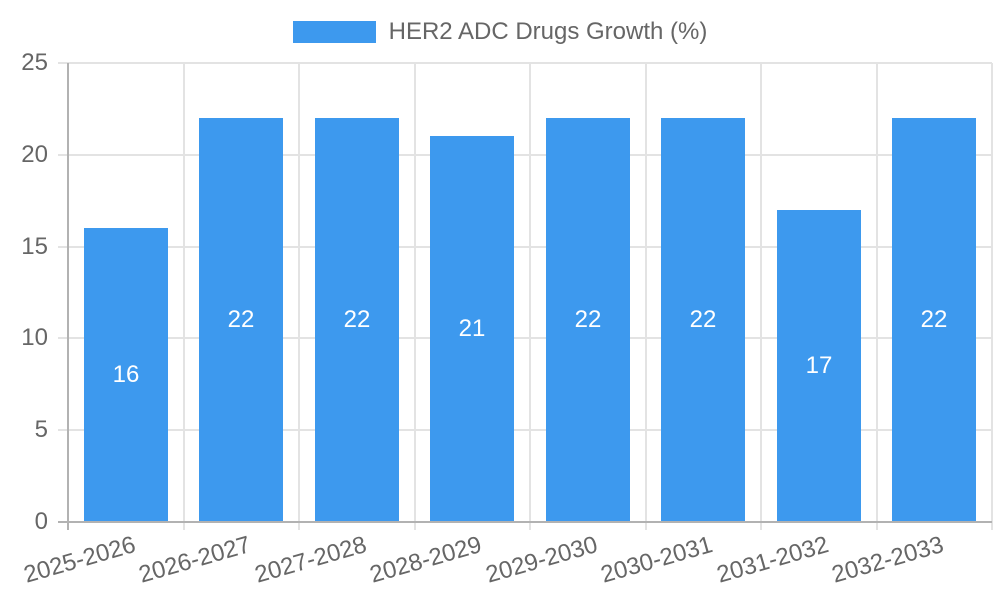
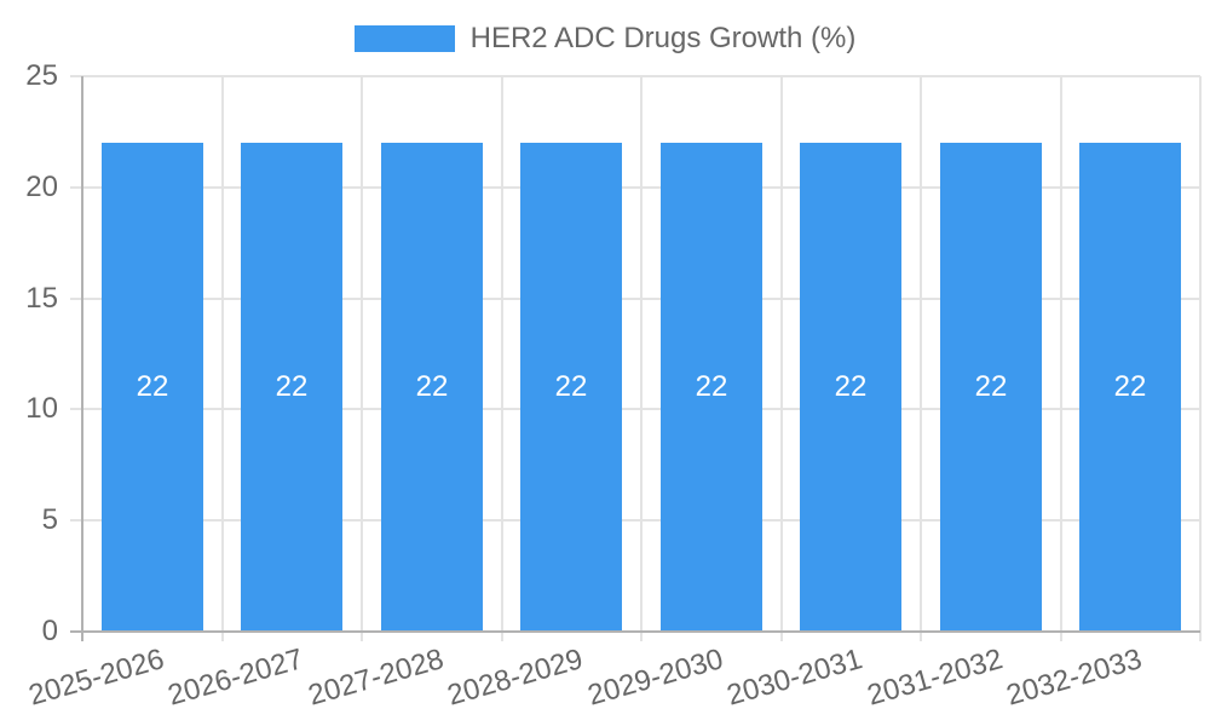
2025-2026: 16 -> 22
2028-2029: 21 -> 22
2031-2032: 17 -> 22
